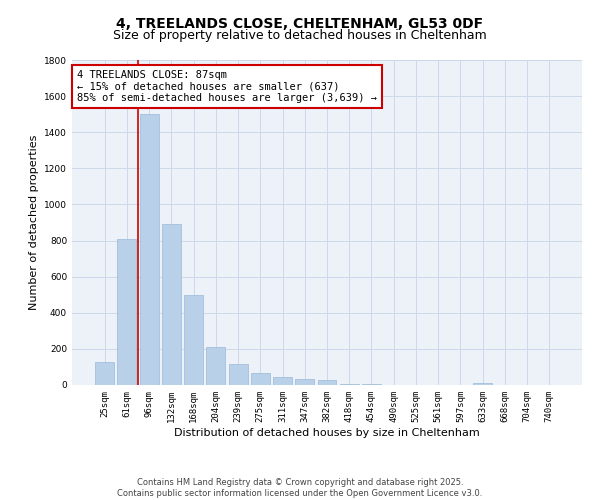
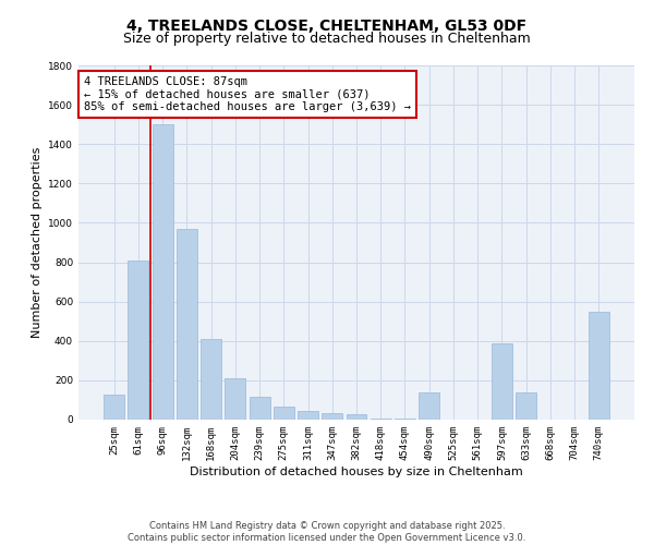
132sqm: 890 -> 970
168sqm: 500 -> 410
490sqm: 0 -> 140
597sqm: 0 -> 390
633sqm: 10 -> 140
740sqm: 0 -> 550
